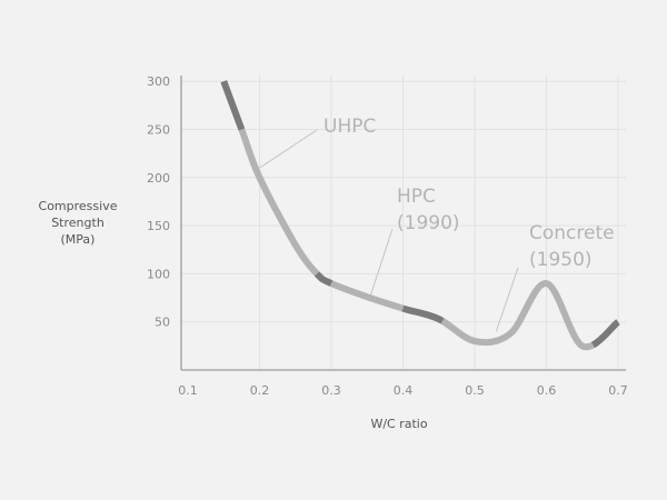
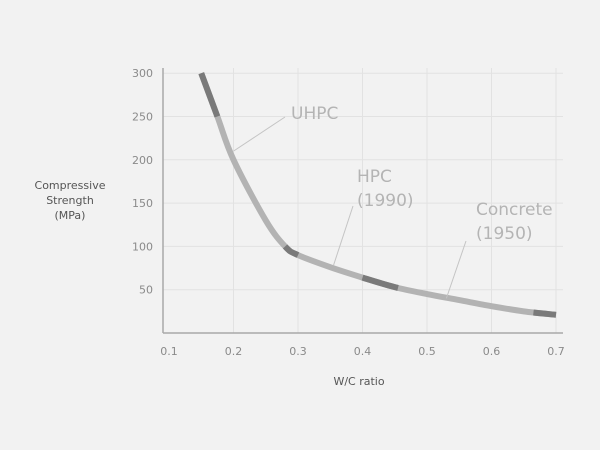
0.5: 30 -> 40
0.6: 90 -> 30
0.7: 50 -> 20
